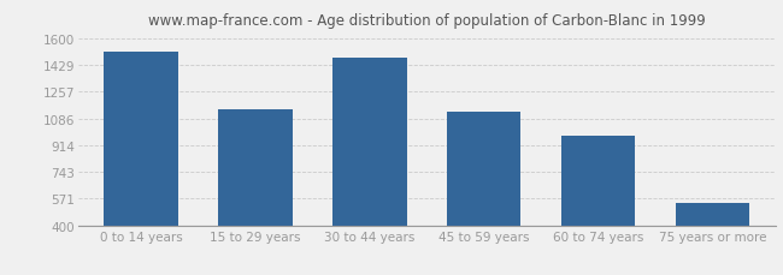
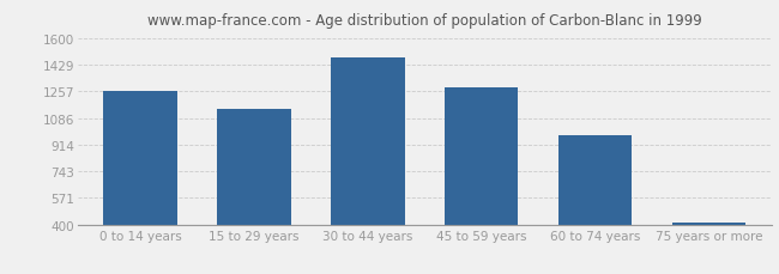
0 to 14 years: 1510 -> 1260
45 to 59 years: 1130 -> 1280
75 years or more: 540 -> 410
